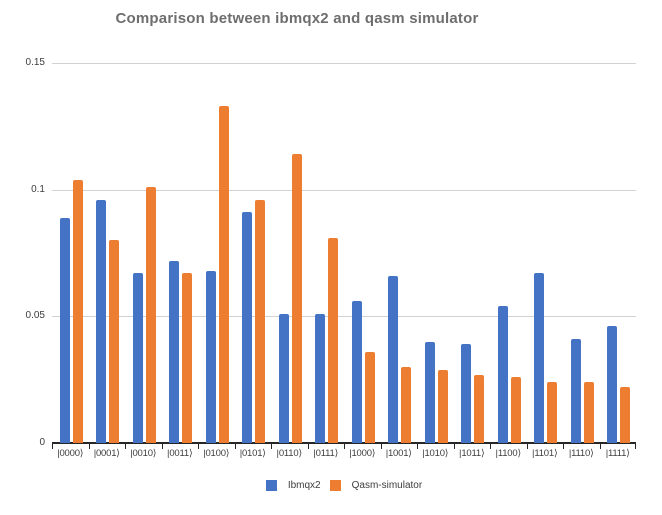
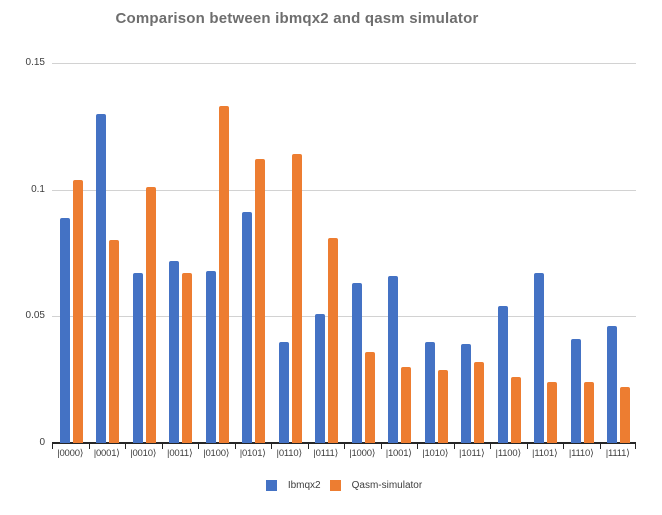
Ibmqx2/|0001⟩: 0.096 -> 0.130
Qasm-simulator/|0101⟩: 0.096 -> 0.112
Ibmqx2/|0110⟩: 0.051 -> 0.040
Ibmqx2/|1000⟩: 0.056 -> 0.063
Qasm-simulator/|1011⟩: 0.027 -> 0.032
